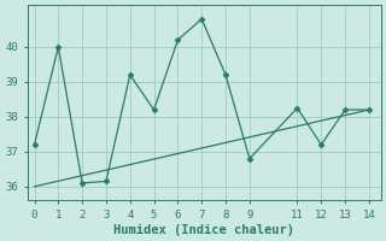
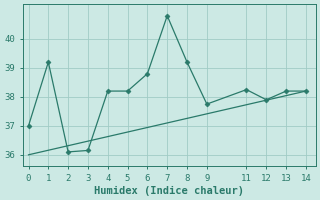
0: 37.20 -> 37.00
1: 40.00 -> 39.20
4: 39.20 -> 38.20
6: 40.20 -> 38.80
9: 36.80 -> 37.75
12: 37.20 -> 37.90
